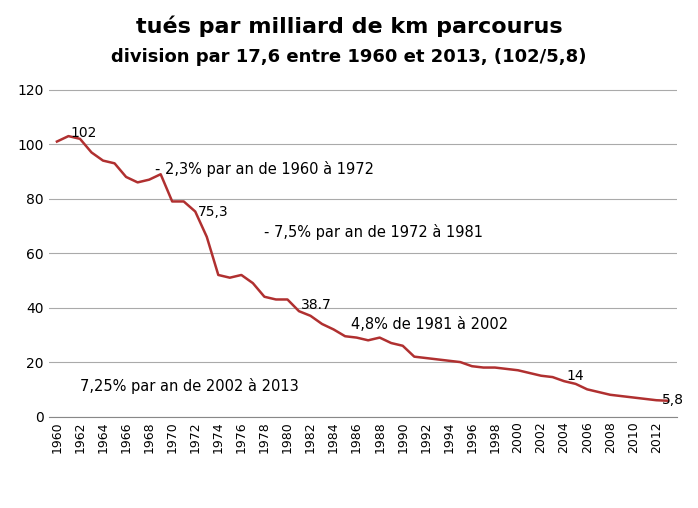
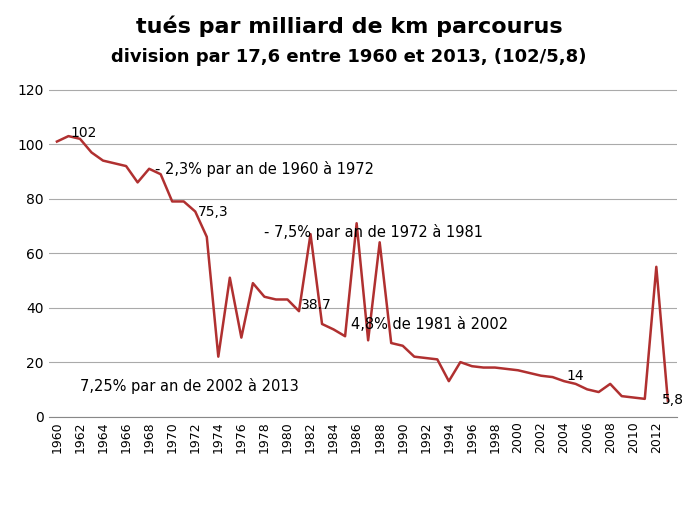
1966: 88.0 -> 92.0
1968: 87.0 -> 91.0
1974: 52.0 -> 22.0
1976: 52.0 -> 29.0
1982: 37.0 -> 67.0
1986: 29.0 -> 71.0
1988: 29.0 -> 64.0
1994: 20.5 -> 13.0
2008: 8.0 -> 12.0
2012: 6.0 -> 55.0
